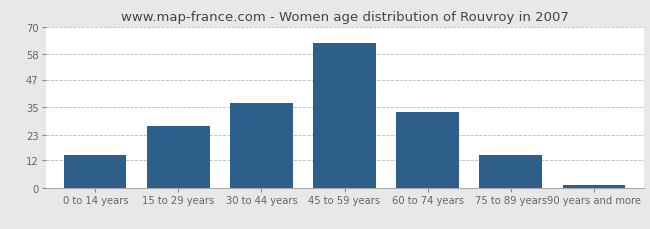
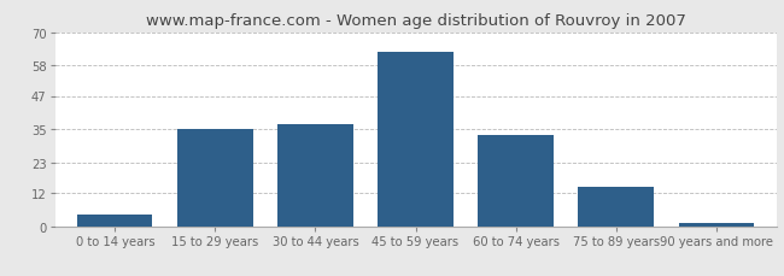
0 to 14 years: 14 -> 4
15 to 29 years: 27 -> 35
